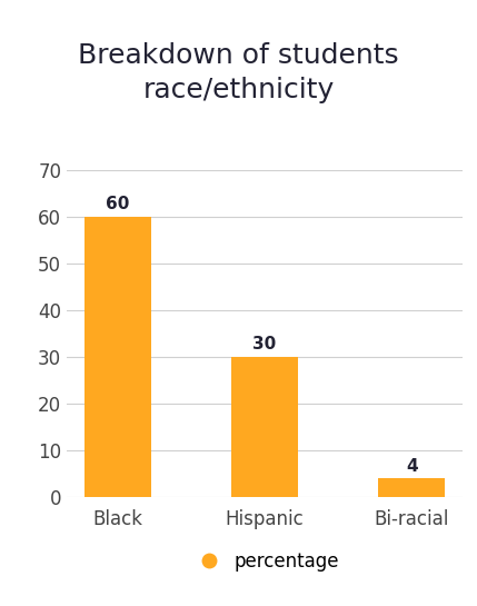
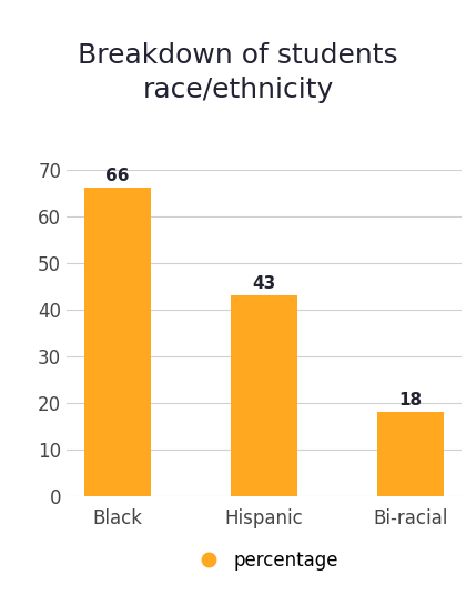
Black: 60 -> 66
Hispanic: 30 -> 43
Bi-racial: 4 -> 18
